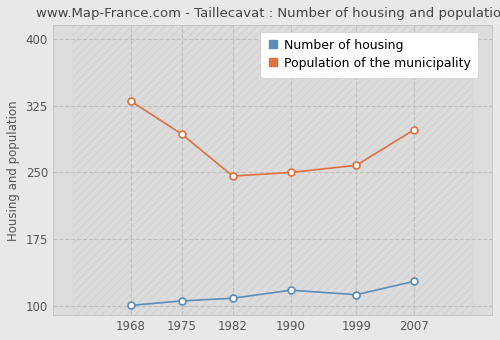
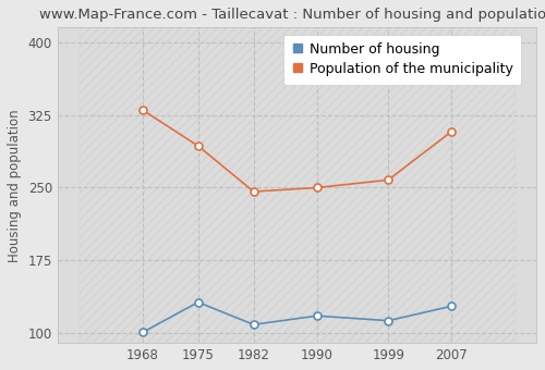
Number of housing/1975: 106 -> 132
Population of the municipality/2007: 298 -> 308
